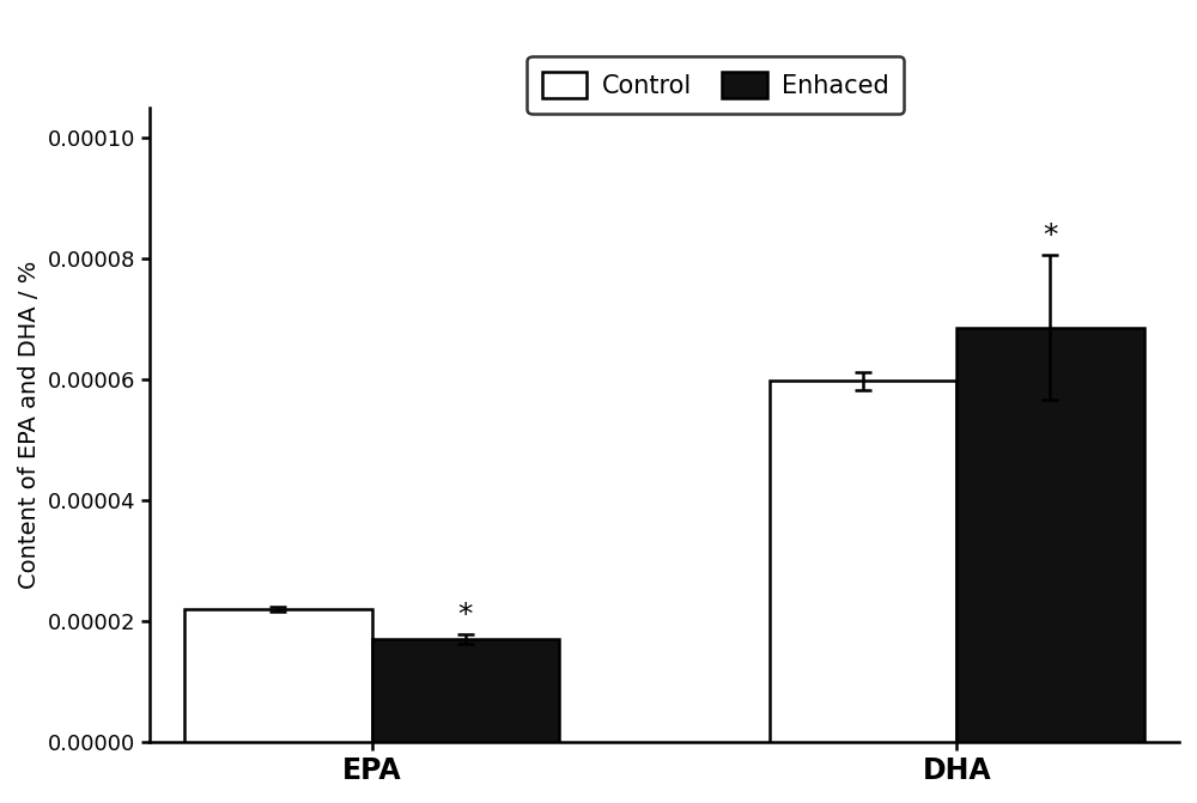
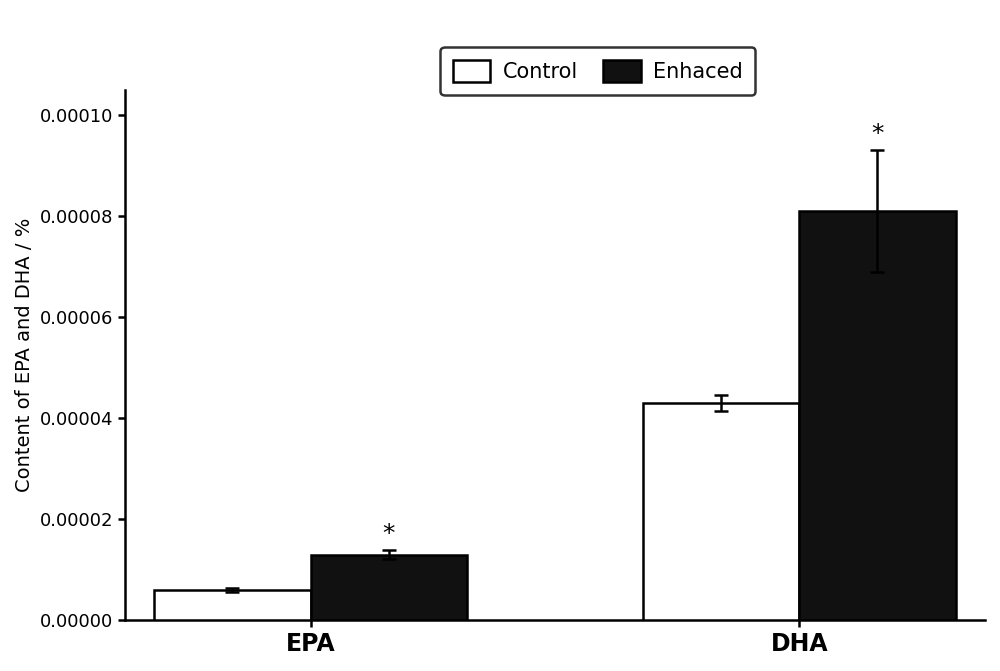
Control/EPA: 0.0000220 -> 0.0000060
Enhaced/EPA: 0.0000170 -> 0.0000130
Control/DHA: 0.0000598 -> 0.0000430
Enhaced/DHA: 0.0000686 -> 0.0000810
